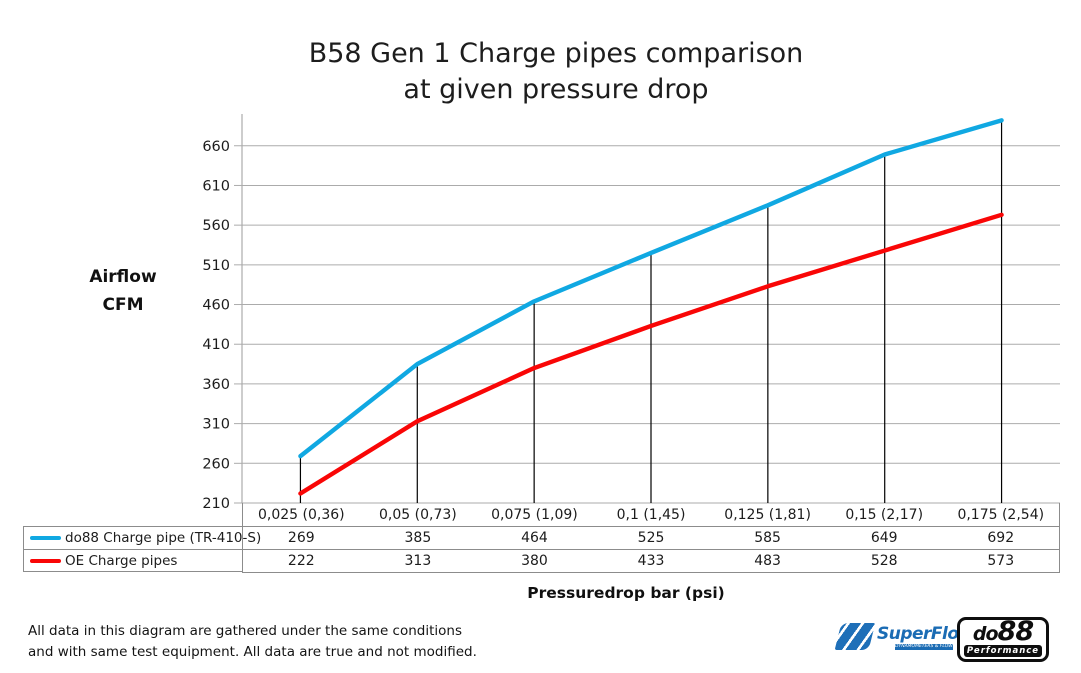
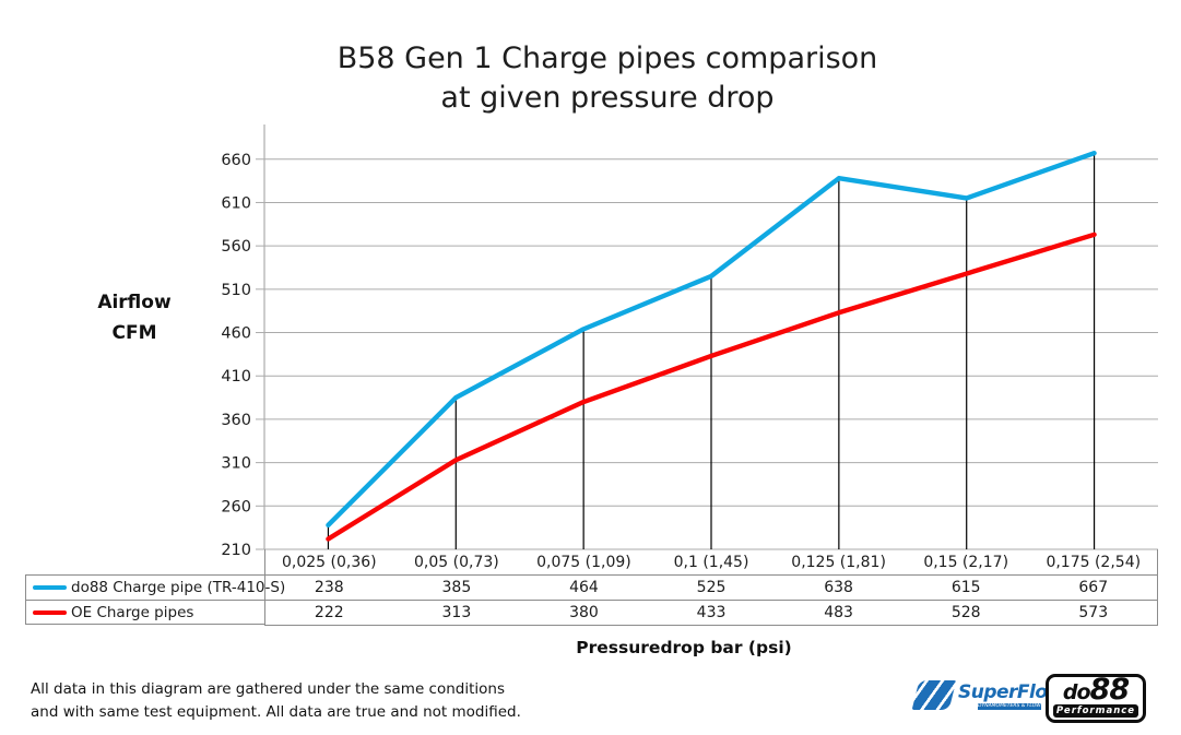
do88 Charge pipe (TR-410-S)/0,025 (0,36): 269 -> 238
do88 Charge pipe (TR-410-S)/0,125 (1,81): 585 -> 638
do88 Charge pipe (TR-410-S)/0,15 (2,17): 649 -> 615
do88 Charge pipe (TR-410-S)/0,175 (2,54): 692 -> 667
